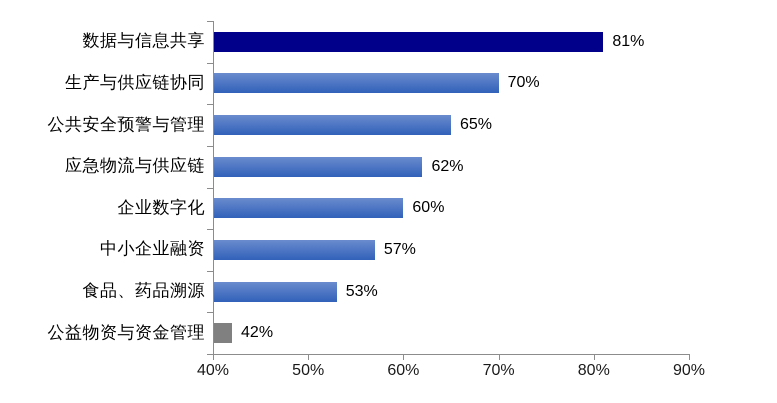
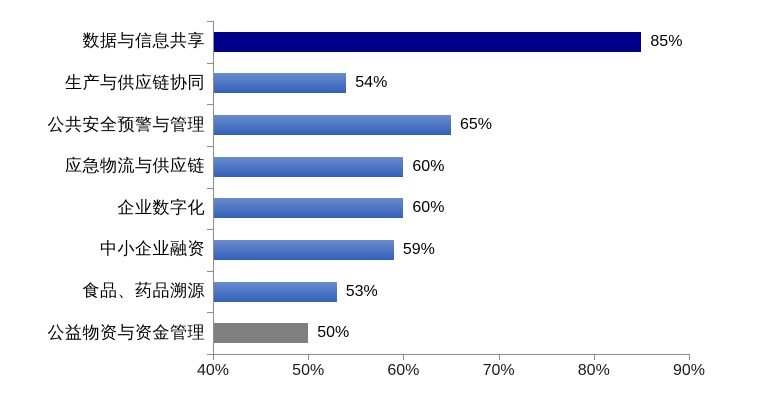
数据与信息共享: 81% -> 85%
生产与供应链协同: 70% -> 54%
应急物流与供应链: 62% -> 60%
中小企业融资: 57% -> 59%
公益物资与资金管理: 42% -> 50%
